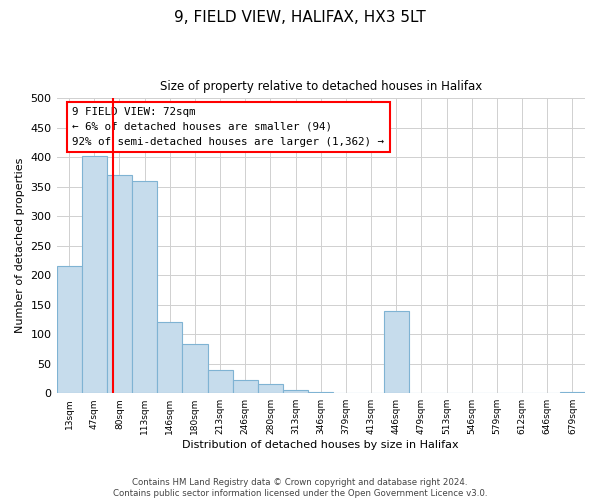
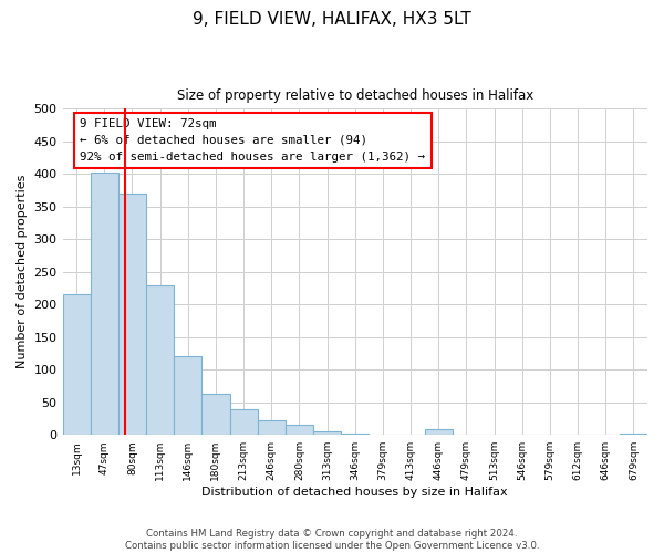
113sqm: 360 -> 230
180sqm: 84 -> 63
446sqm: 140 -> 8
